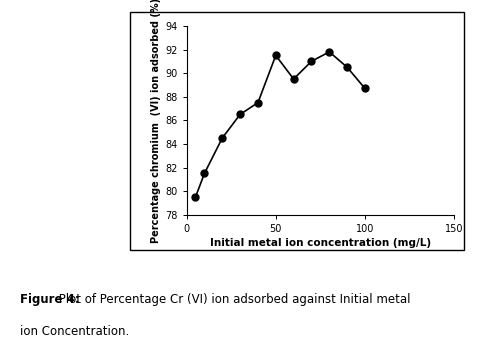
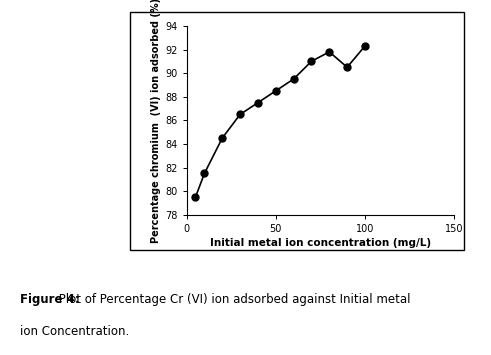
50: 91.5 -> 88.5
100: 88.7 -> 92.3
